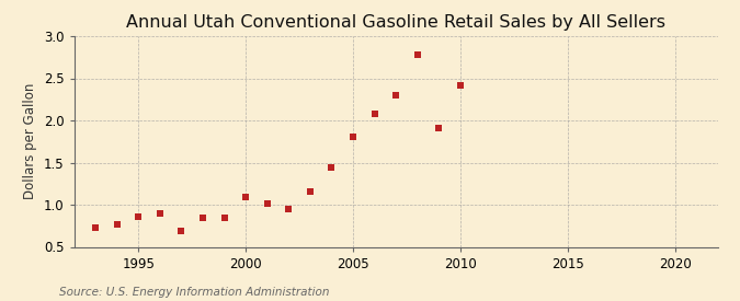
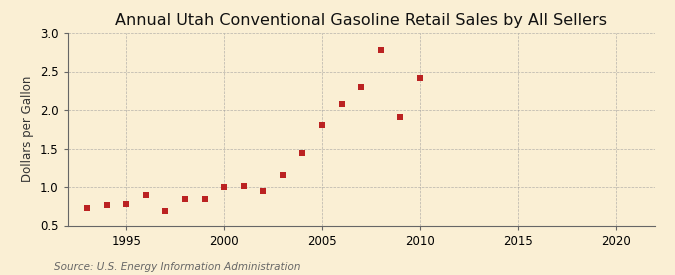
1995: 0.86 -> 0.78
2000: 1.09 -> 1.00
